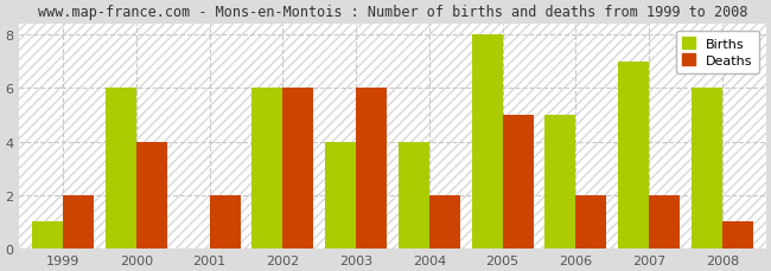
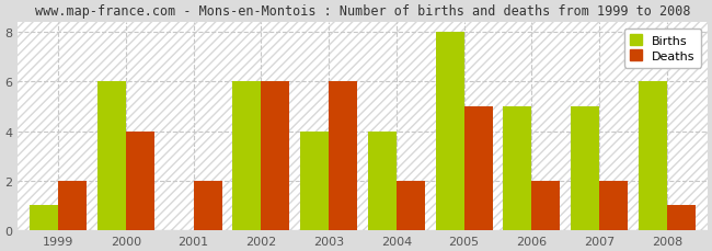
Births/2007: 7 -> 5
